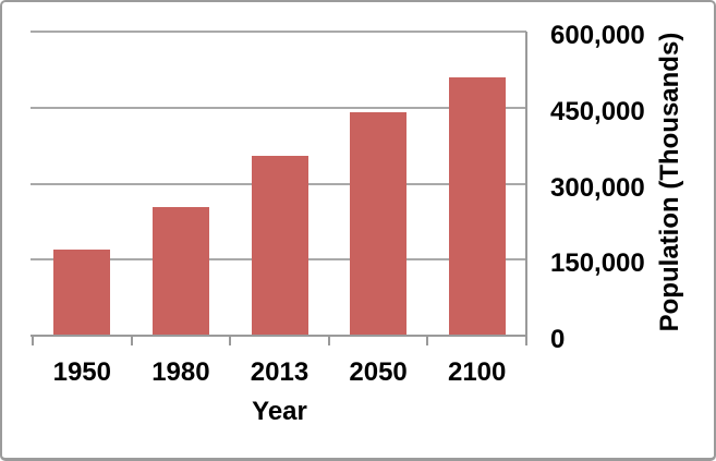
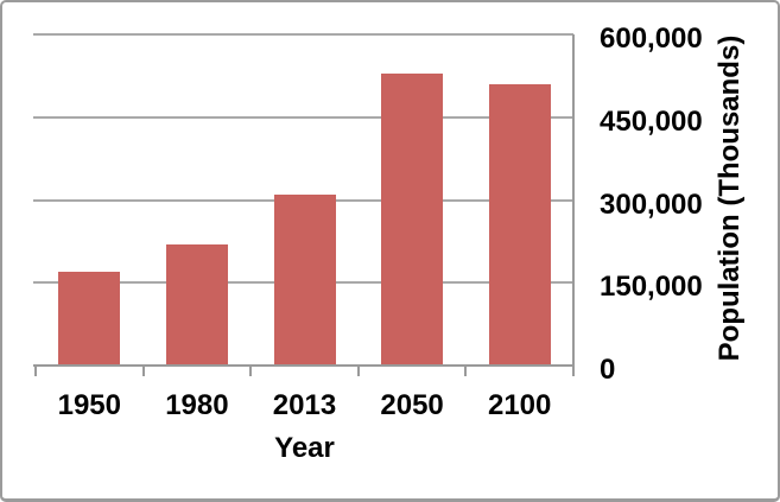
1980: 250000 -> 220000
2013: 350000 -> 310000
2050: 440000 -> 530000
